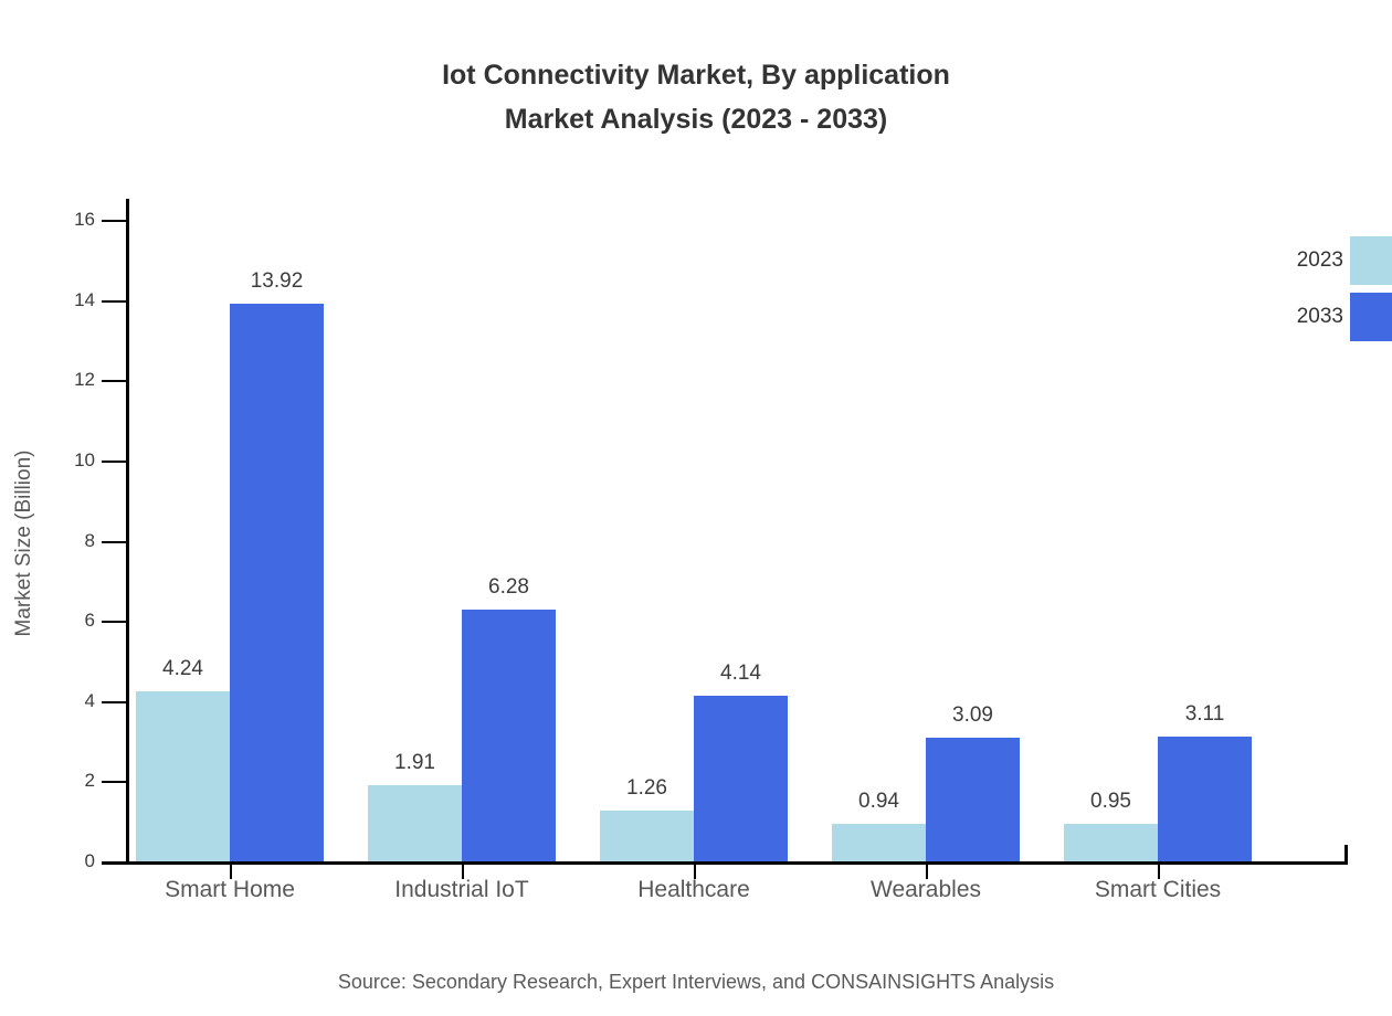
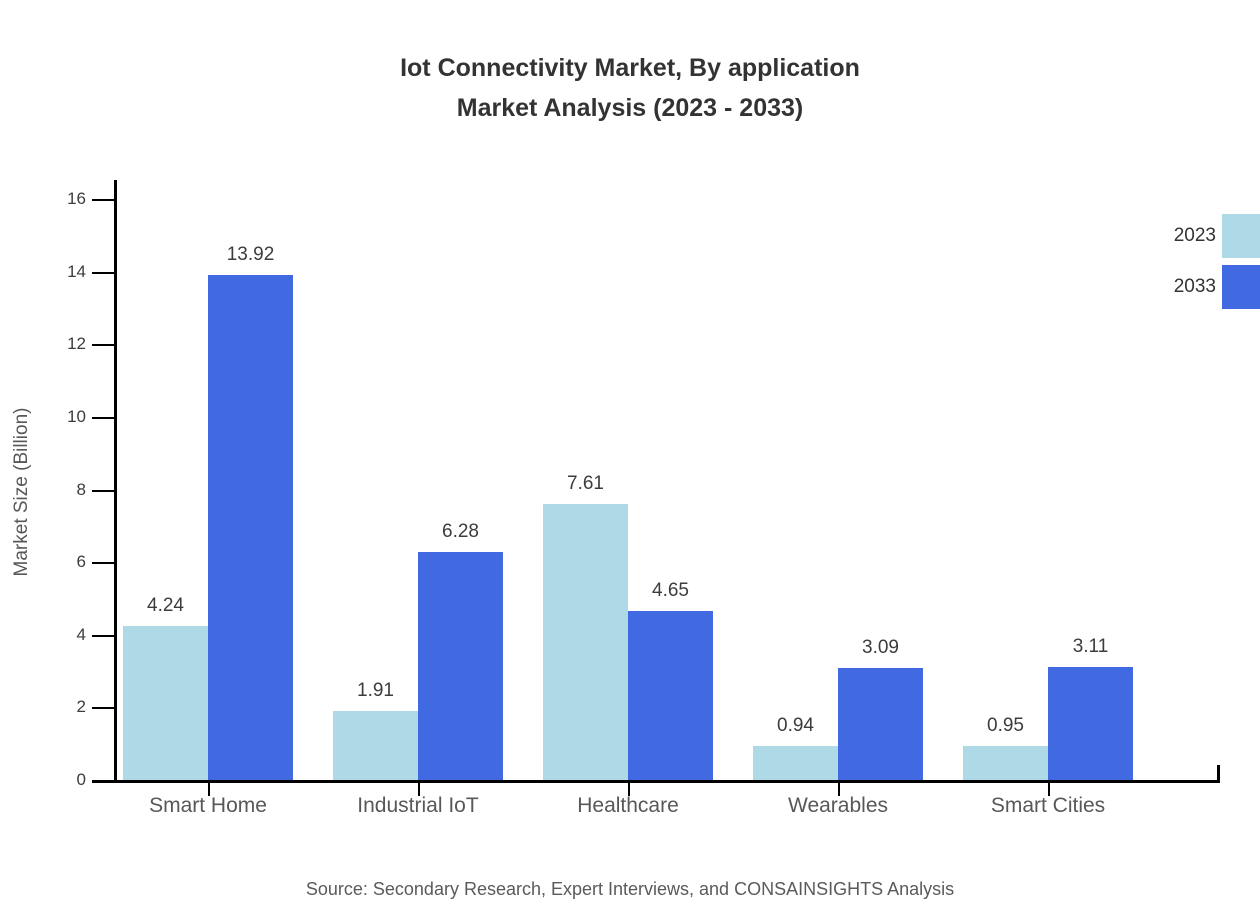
2023/Healthcare: 1.26 -> 7.61
2033/Healthcare: 4.14 -> 4.65
